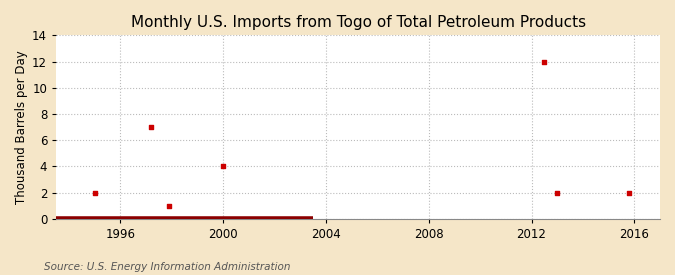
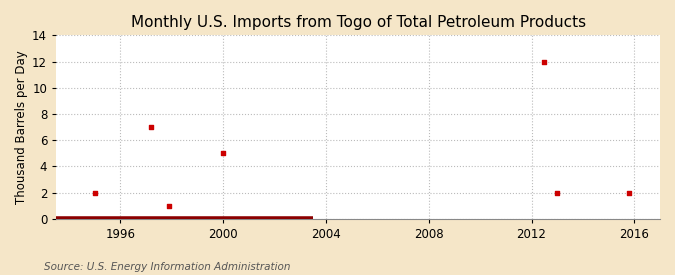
2000: 4 -> 5
